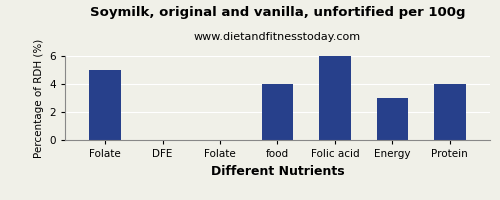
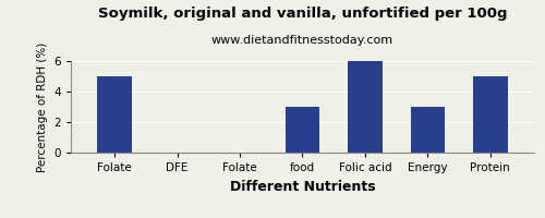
food: 4 -> 3
Protein: 4 -> 5
